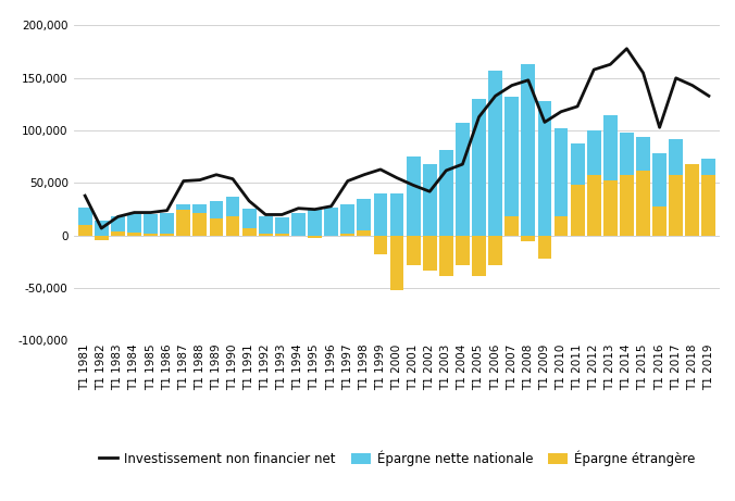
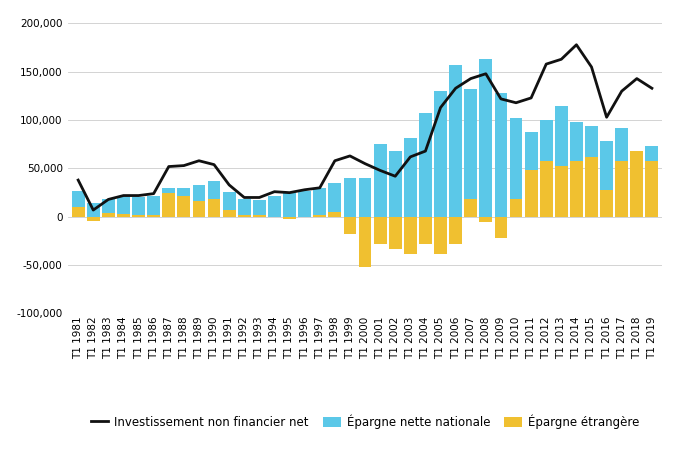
Investissement non financier net/T1 1997: 52,000 -> 30,000
Investissement non financier net/T1 2009: 108,000 -> 122,000
Investissement non financier net/T1 2017: 150,000 -> 130,000
